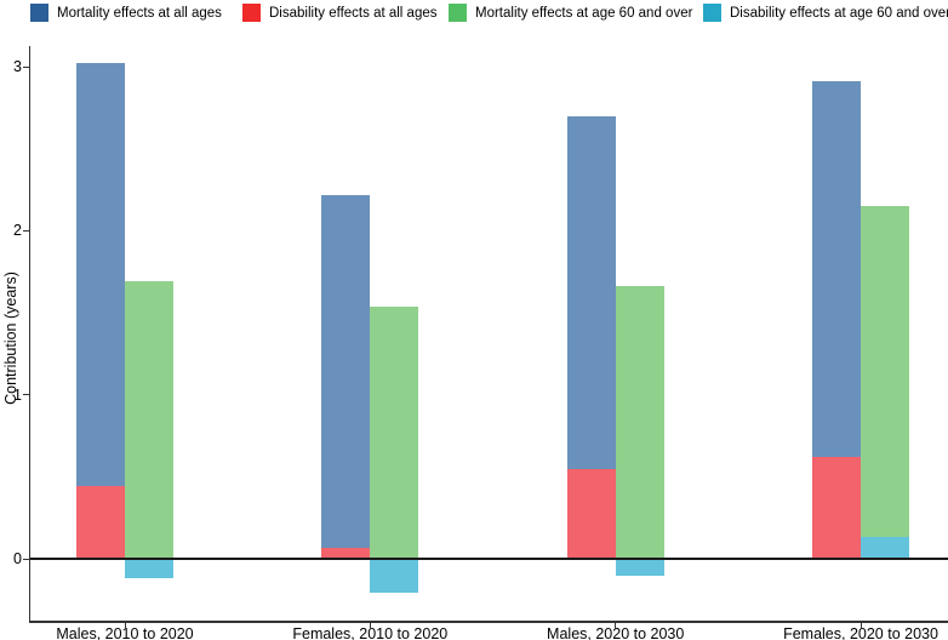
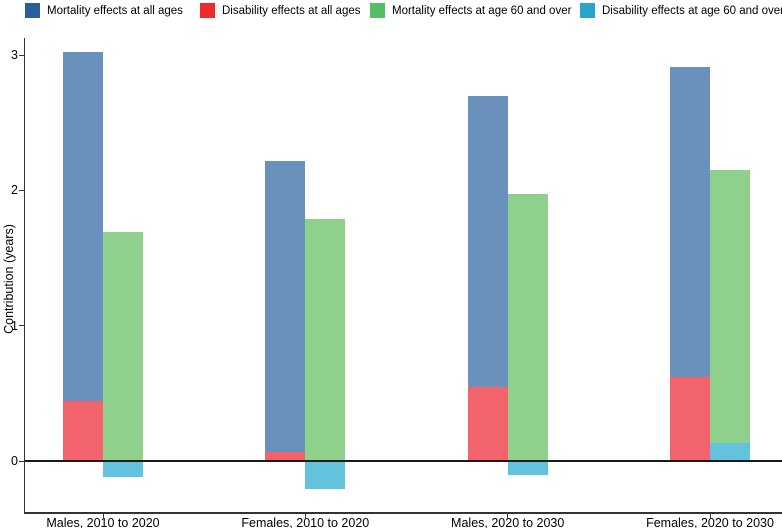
Mortality effects at age 60 and over/Females, 2010 to 2020: 1.54 -> 1.79
Mortality effects at age 60 and over/Males, 2020 to 2030: 1.66 -> 1.97
